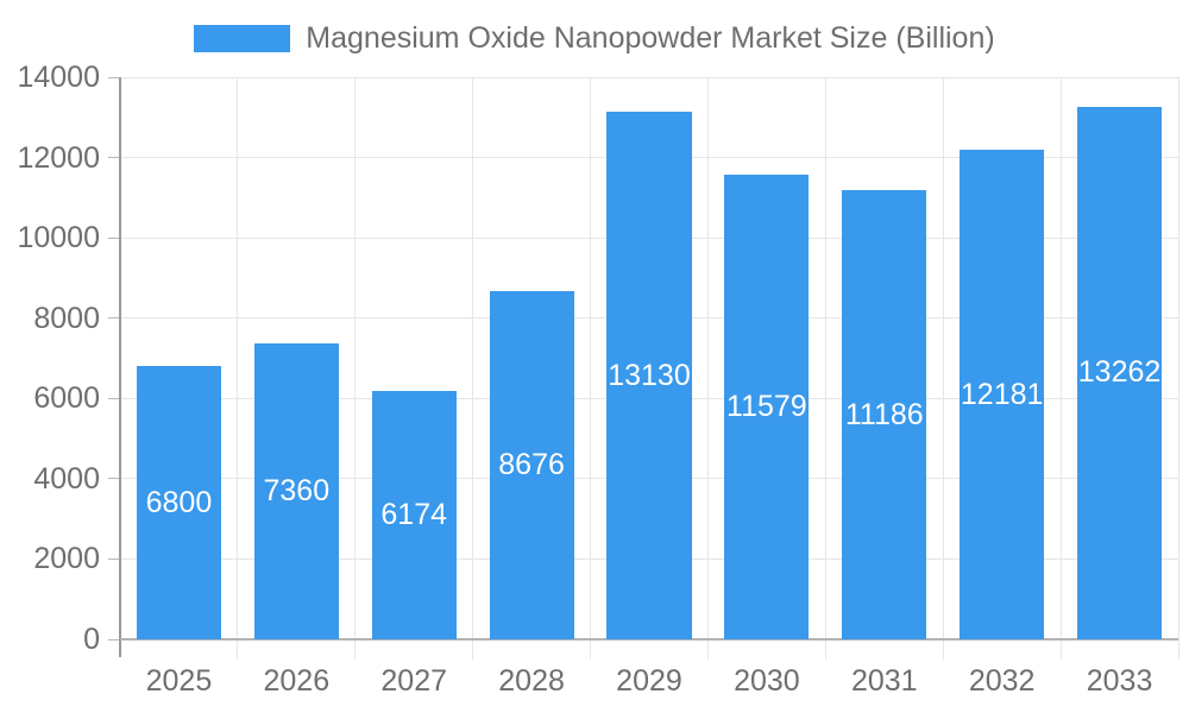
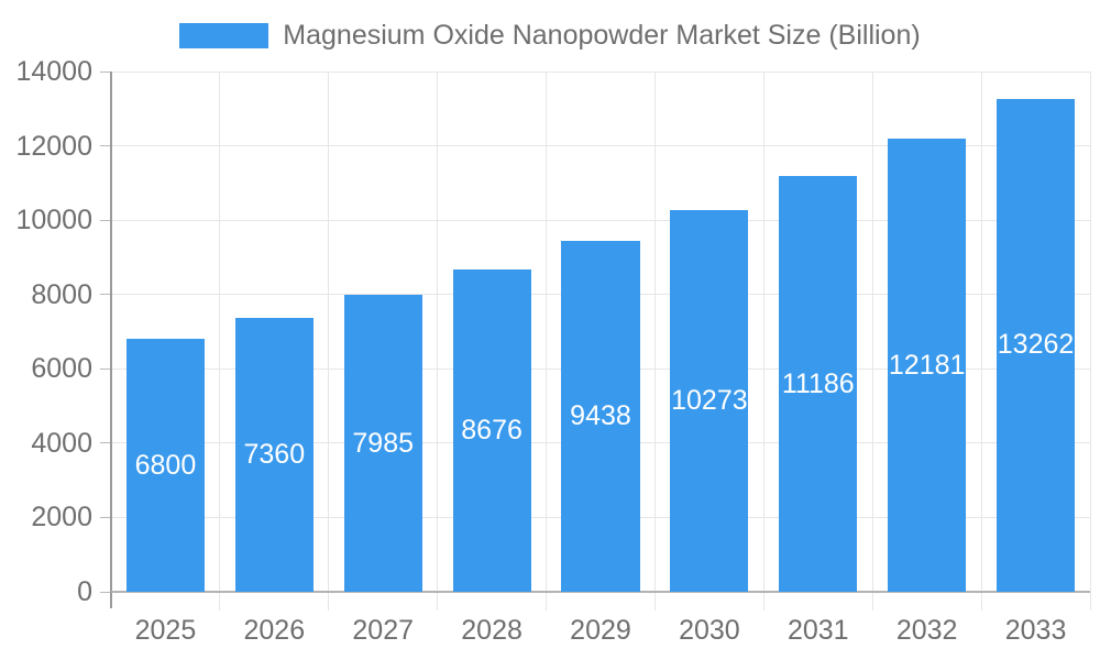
2027: 6174 -> 7985
2029: 13130 -> 9438
2030: 11579 -> 10273
